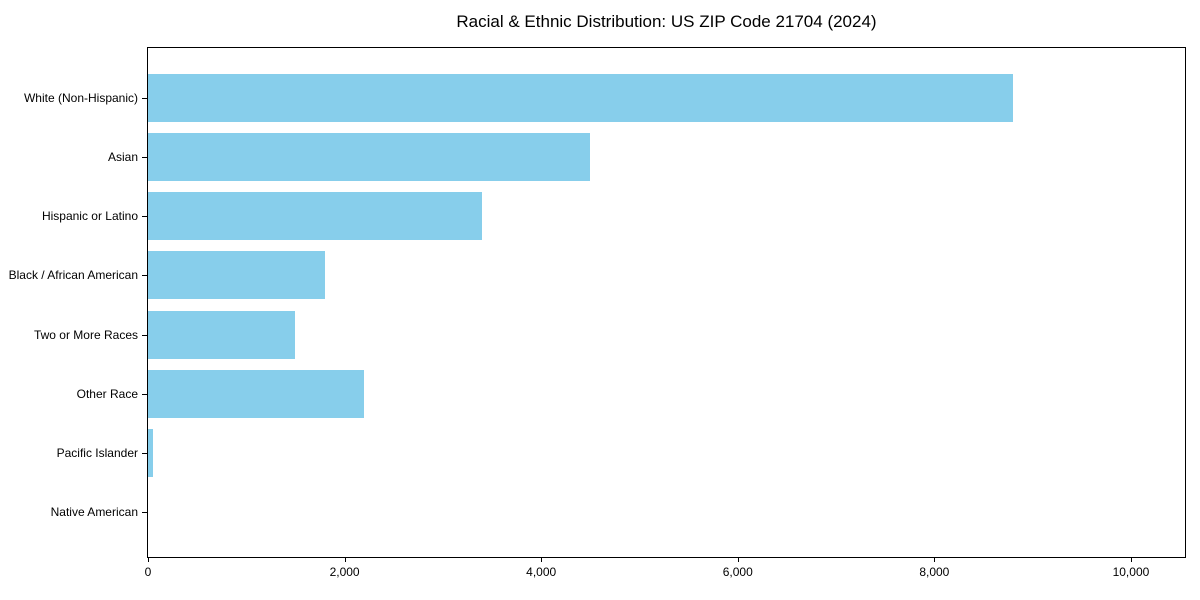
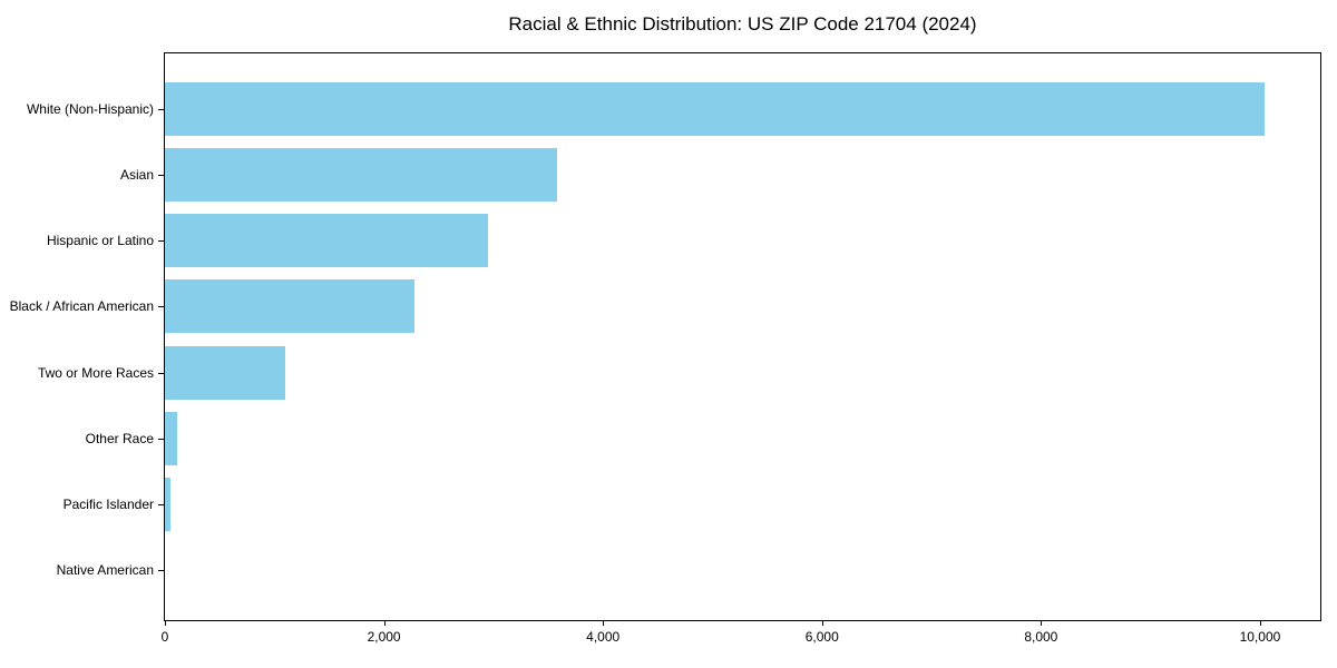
White (Non-Hispanic): 8800 -> 10000
Asian: 4500 -> 3600
Hispanic or Latino: 3400 -> 3000
Black / African American: 1800 -> 2300
Two or More Races: 1500 -> 1100
Other Race: 2200 -> 100
